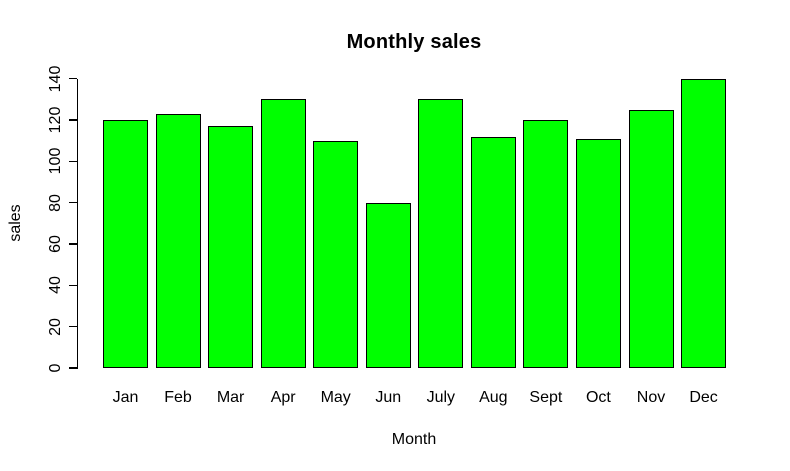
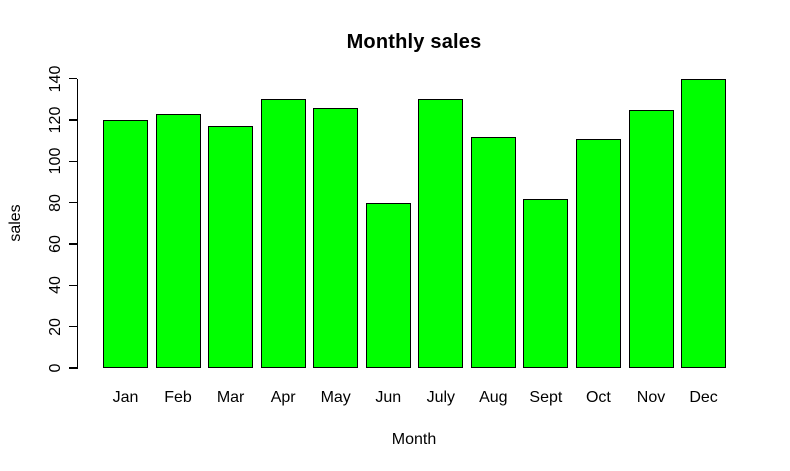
May: 110 -> 126
Sept: 120 -> 82
